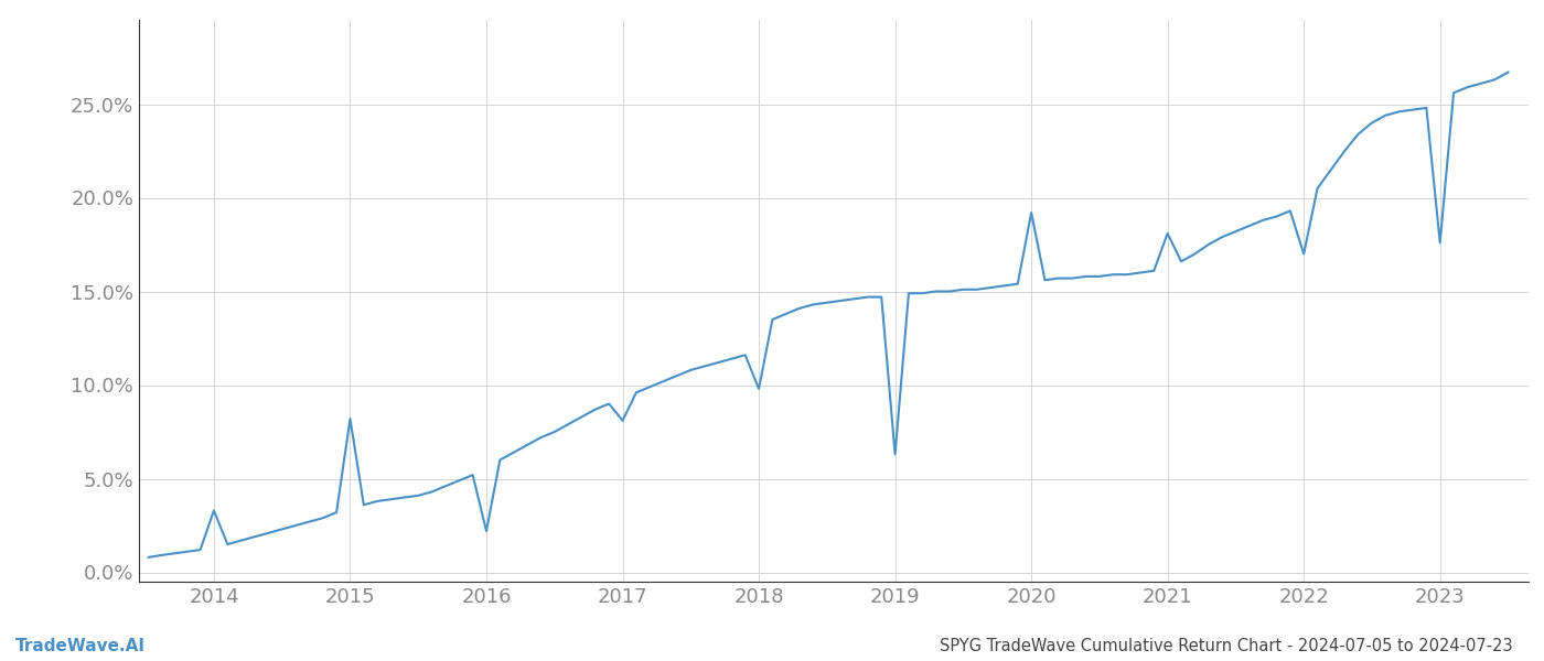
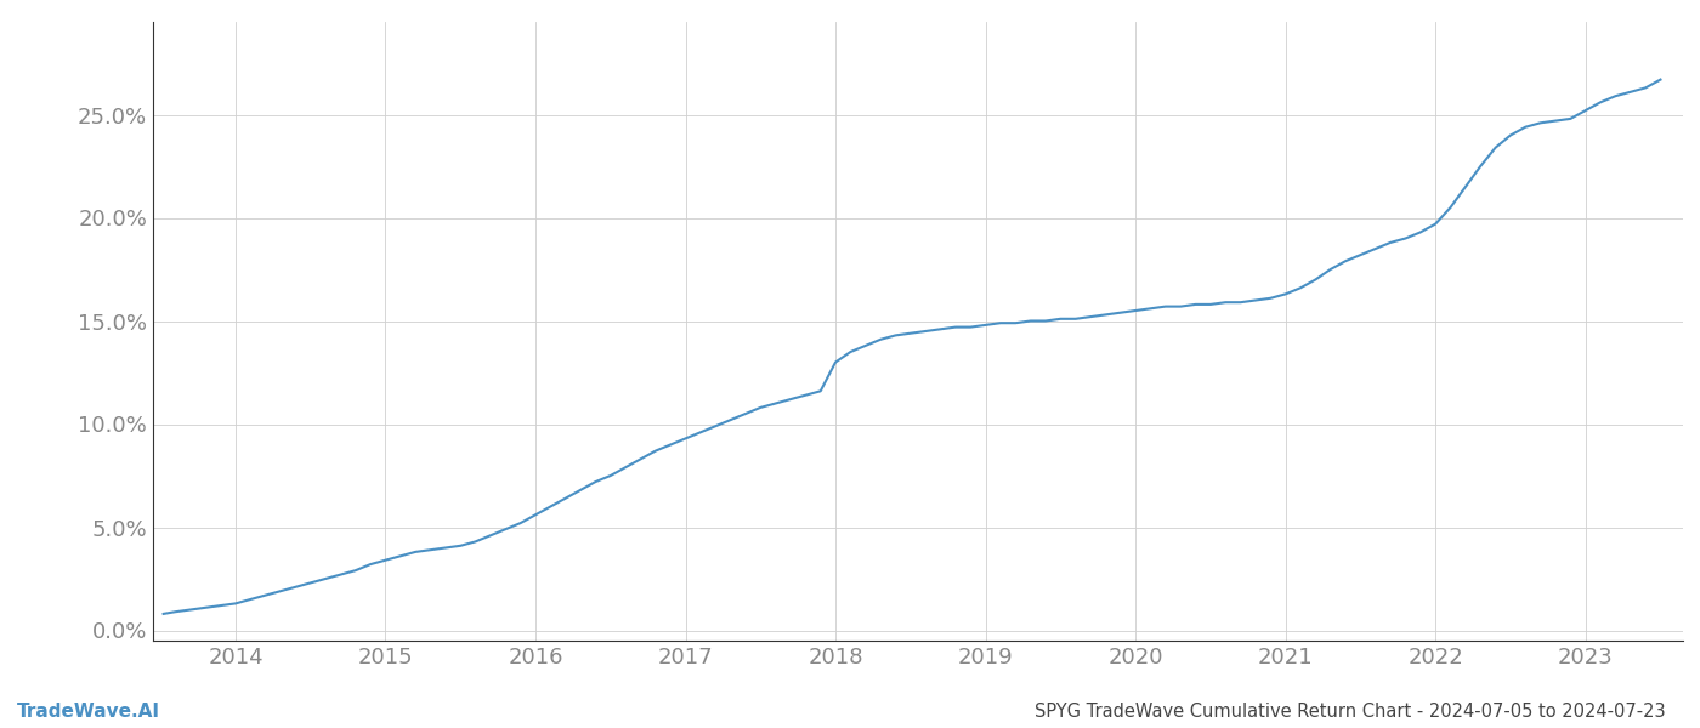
2014: 3.3% -> 1.3%
2015: 8.2% -> 3.4%
2016: 2.2% -> 5.6%
2017: 8.1% -> 9.3%
2018: 9.8% -> 13.0%
2019: 6.3% -> 14.8%
2020: 19.2% -> 15.5%
2021: 18.1% -> 16.3%
2022: 17.0% -> 19.7%
2023: 17.6% -> 25.2%
